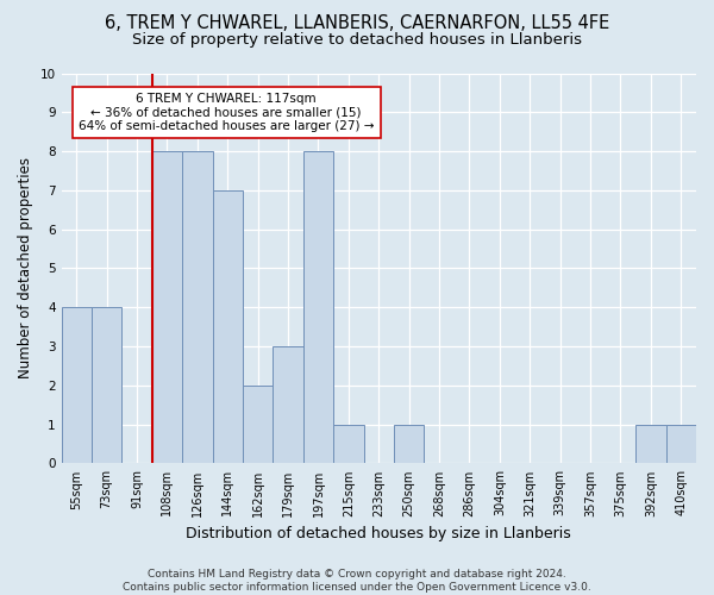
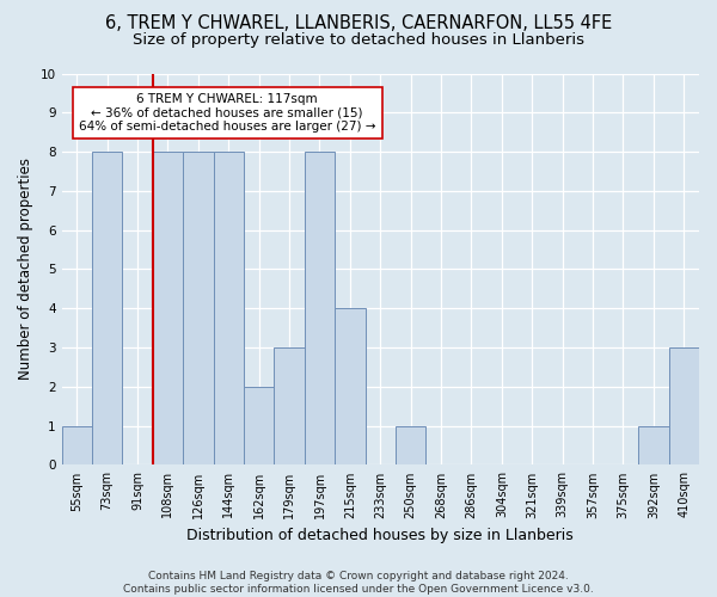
55sqm: 4 -> 1
73sqm: 4 -> 8
144sqm: 7 -> 8
215sqm: 1 -> 4
410sqm: 1 -> 3
